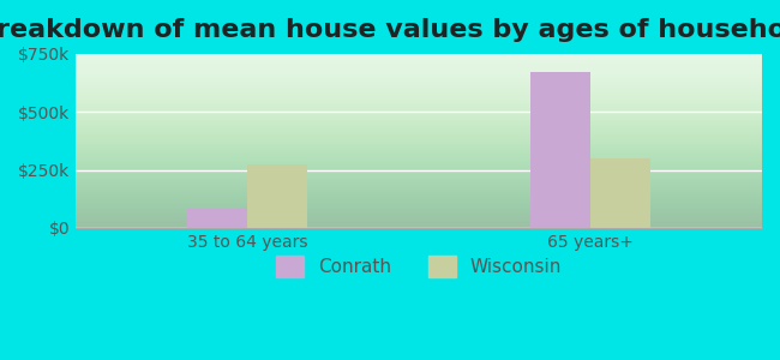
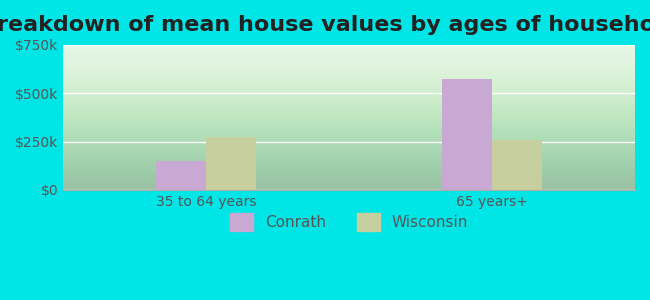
Conrath/35 to 64 years: $80k -> $150k
Conrath/65 years+: $670k -> $580k
Wisconsin/65 years+: $300k -> $260k
